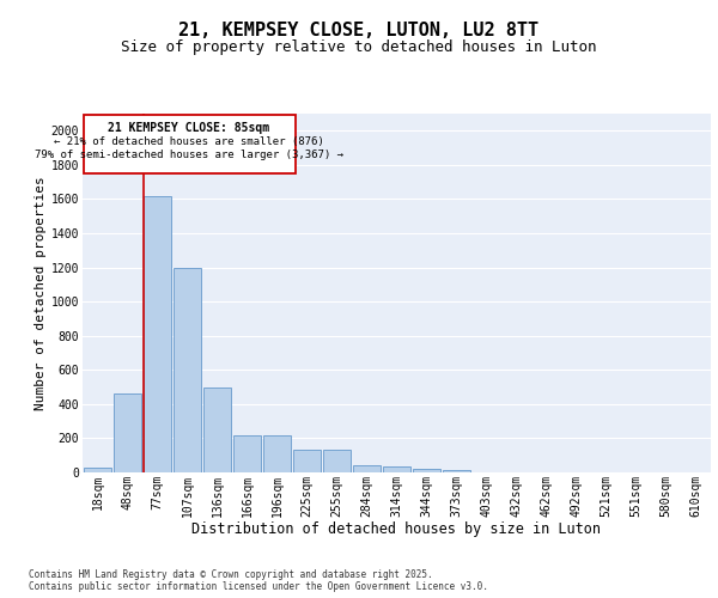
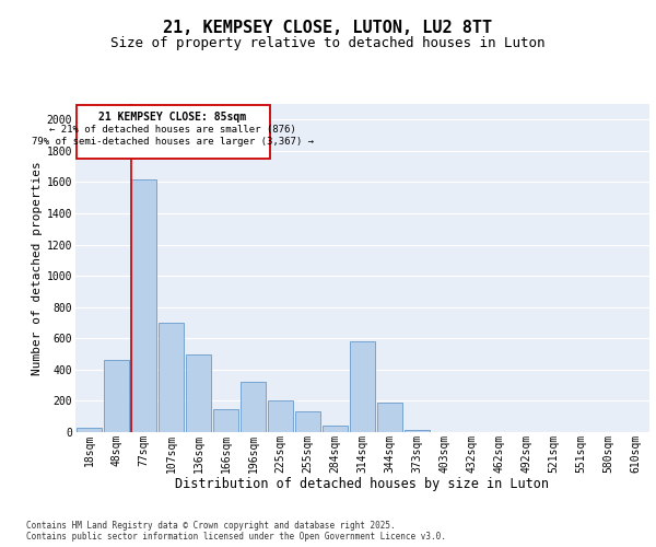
107sqm: 1200 -> 700
166sqm: 220 -> 150
196sqm: 220 -> 320
225sqm: 130 -> 200
314sqm: 40 -> 580
344sqm: 20 -> 190
